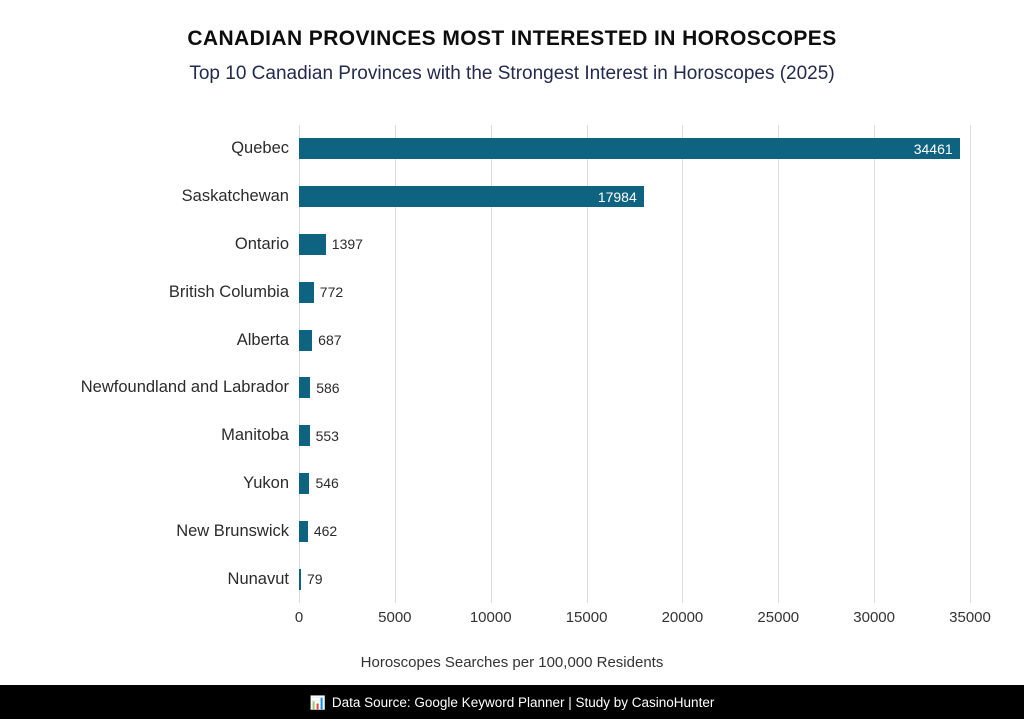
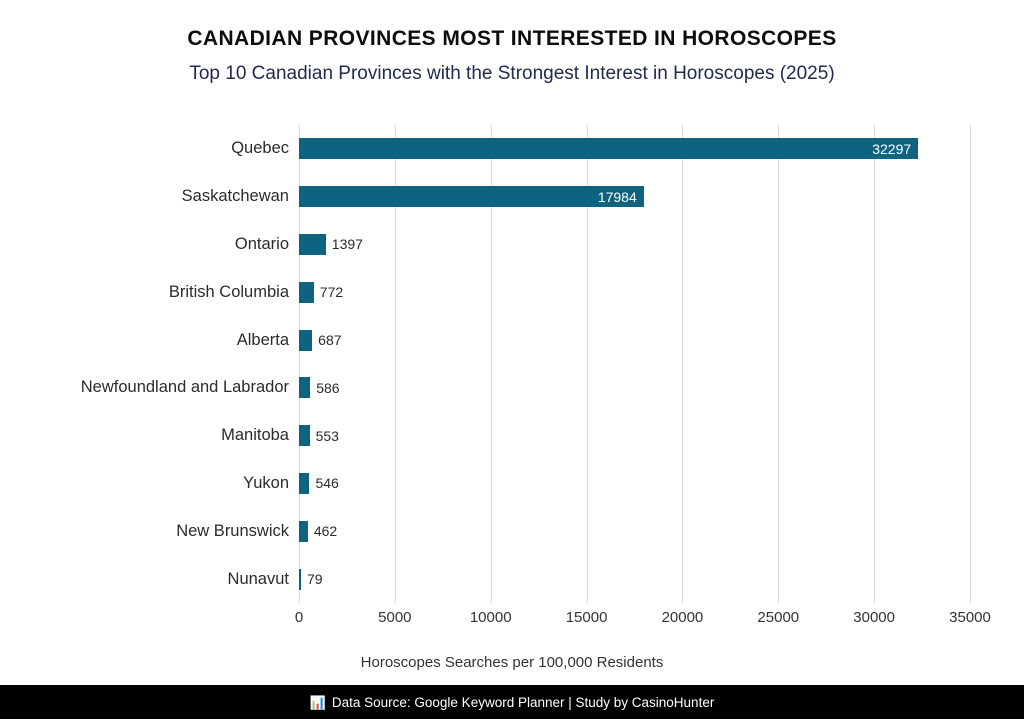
Quebec: 34461 -> 32297
